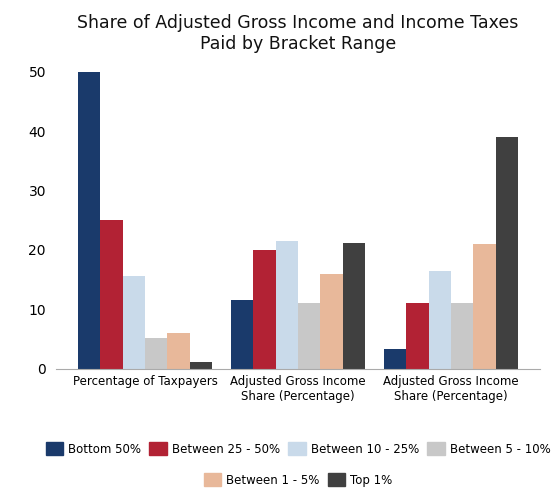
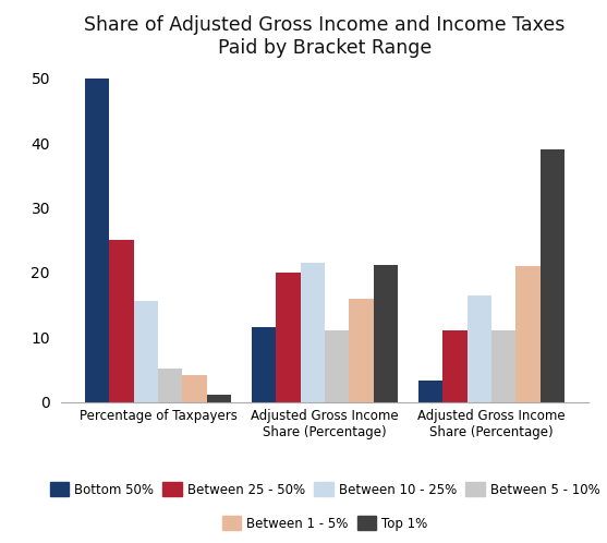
Between 1 - 5%/Percentage of Taxpayers: 6.0 -> 4.2
